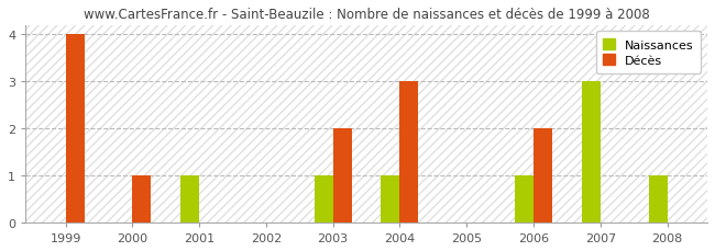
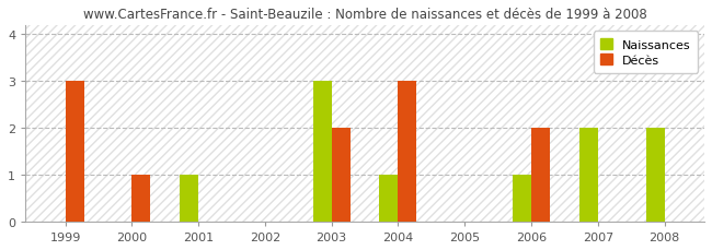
Décès/1999: 4 -> 3
Naissances/2003: 1 -> 3
Naissances/2007: 3 -> 2
Naissances/2008: 1 -> 2
